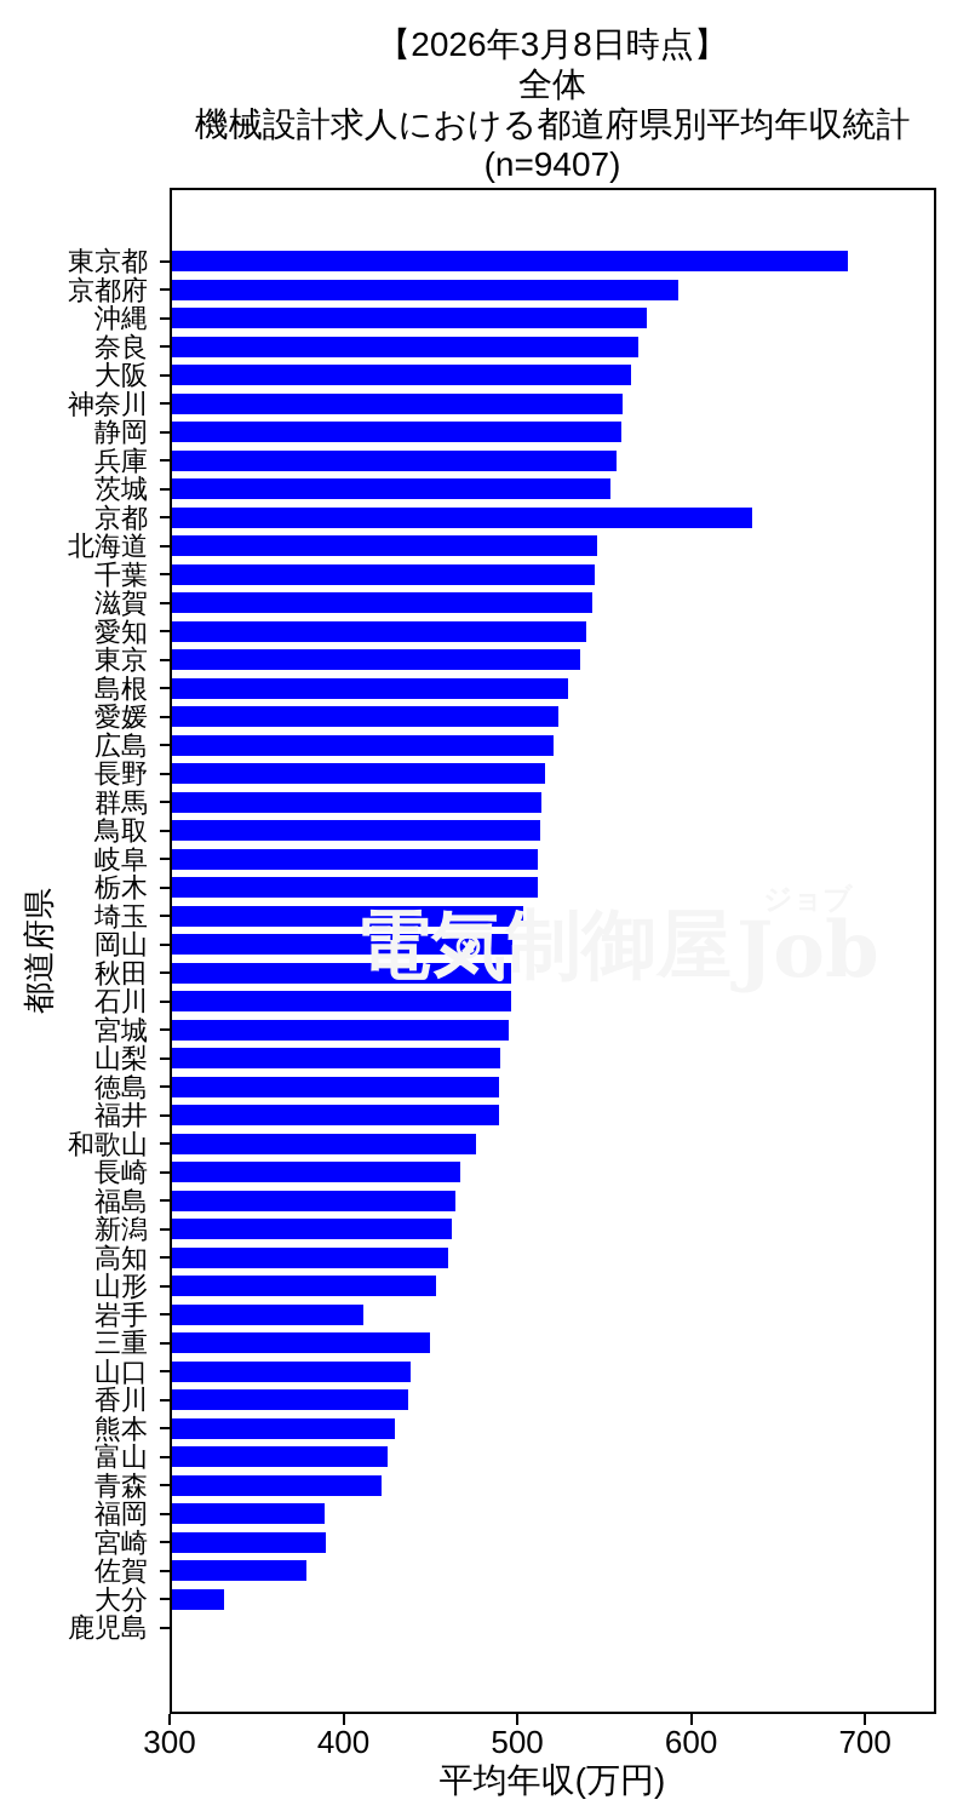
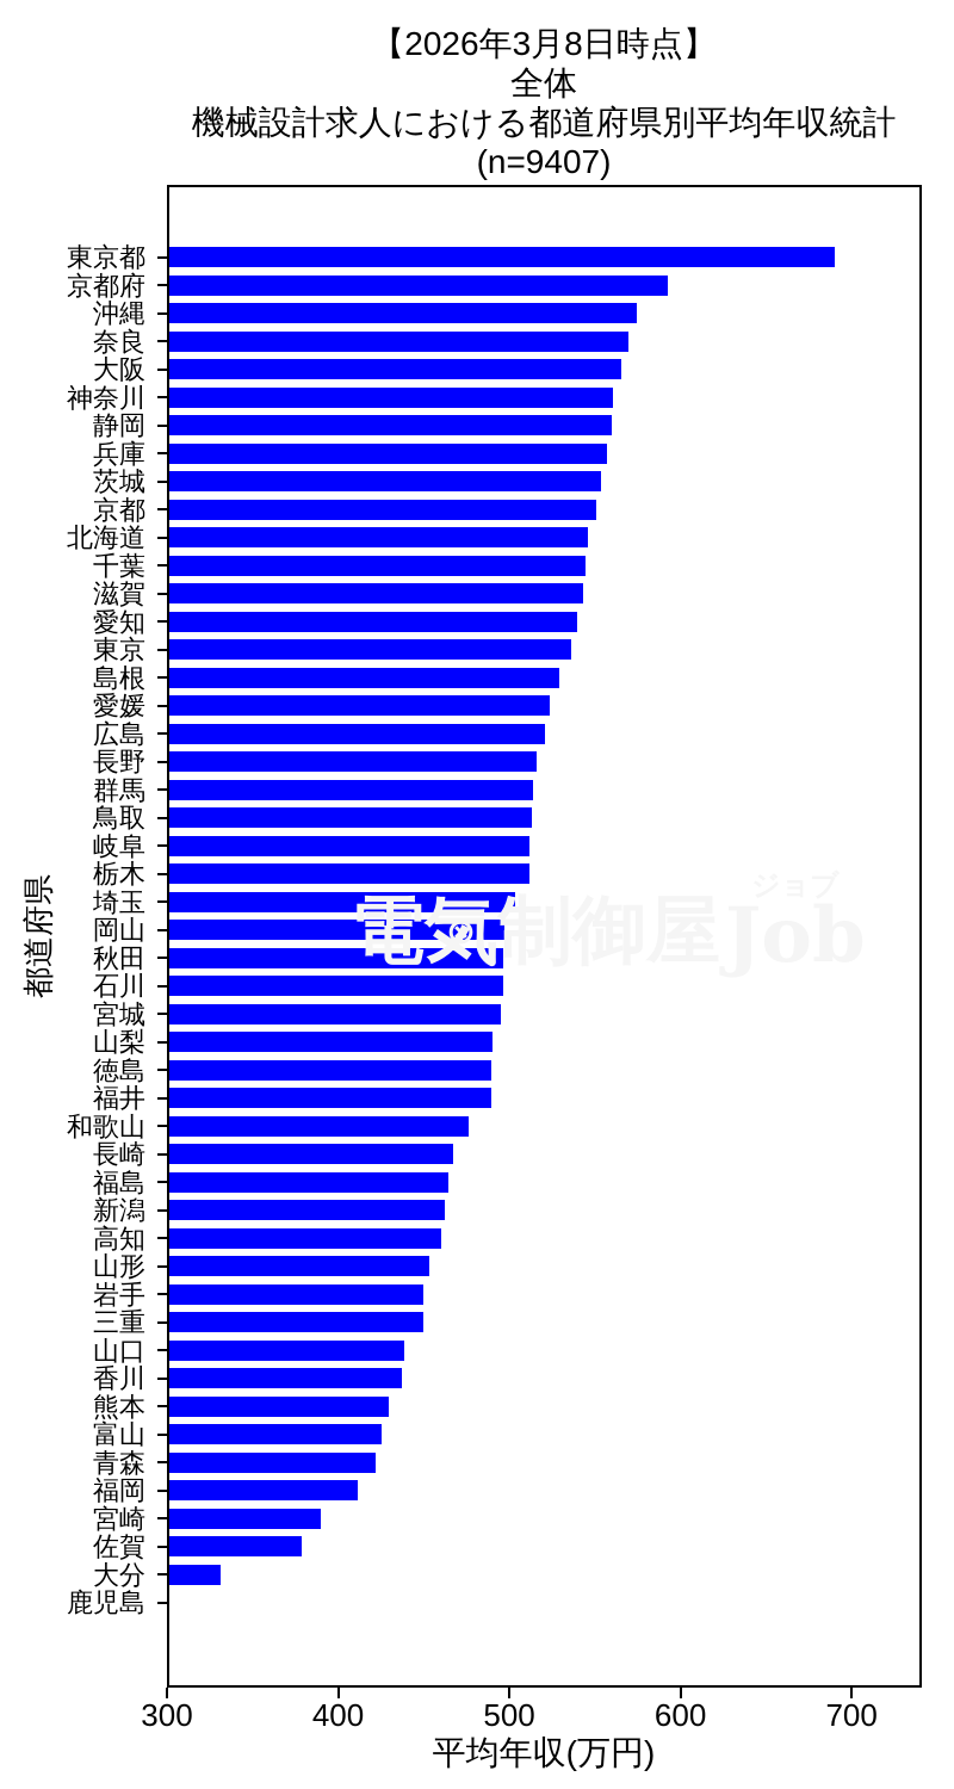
京都: 636 -> 551
岩手: 411 -> 449
福岡: 388 -> 411
